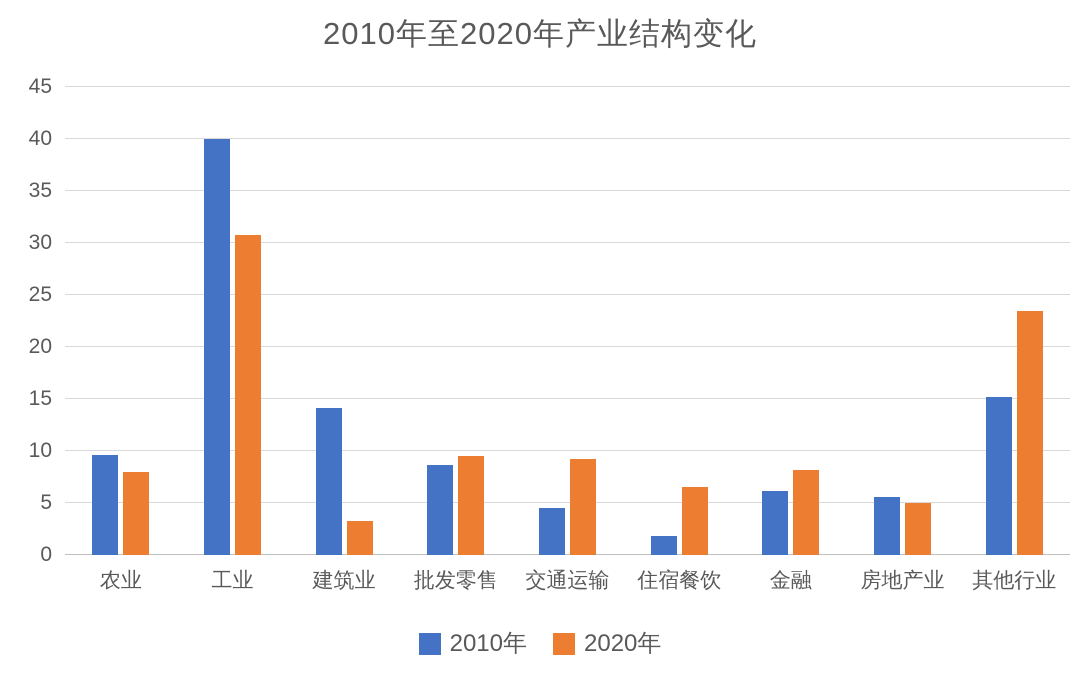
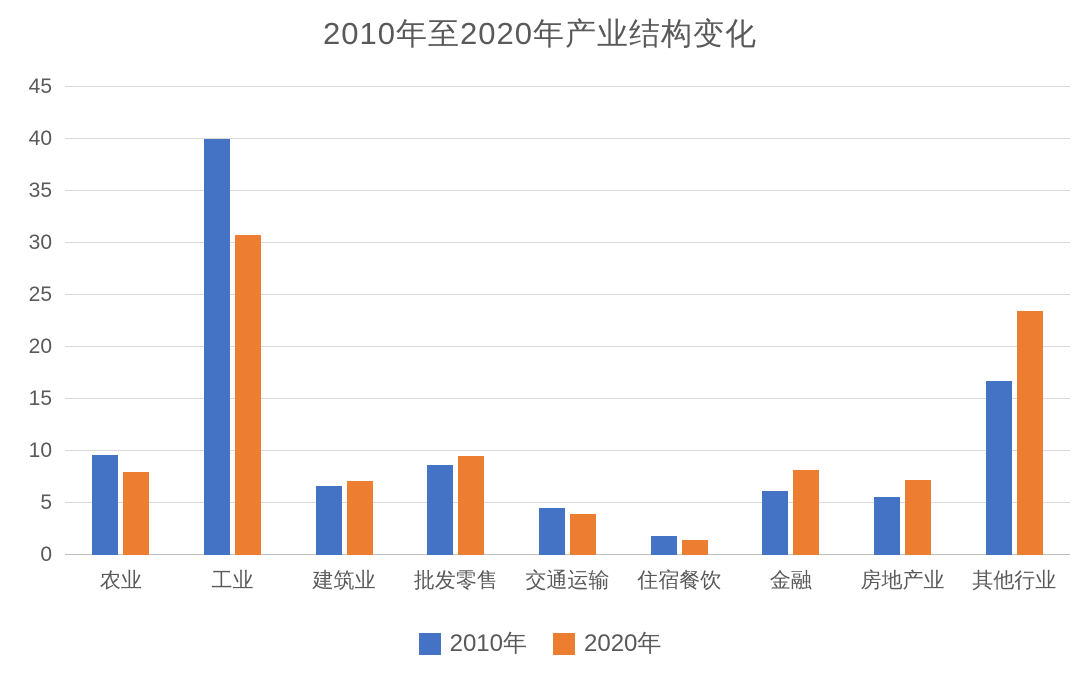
2010年/建筑业: 14.1 -> 6.6
2020年/建筑业: 3.3 -> 7.1
2020年/交通运输: 9.2 -> 3.9
2020年/住宿餐饮: 6.5 -> 1.4
2020年/房地产业: 5.0 -> 7.2
2010年/其他行业: 15.2 -> 16.7
